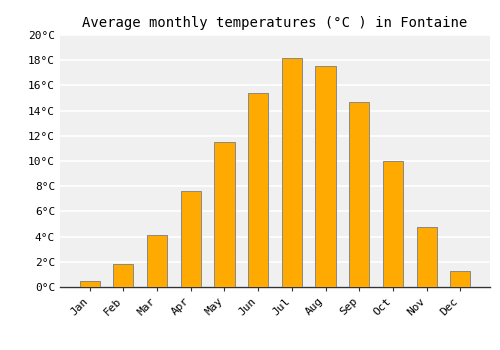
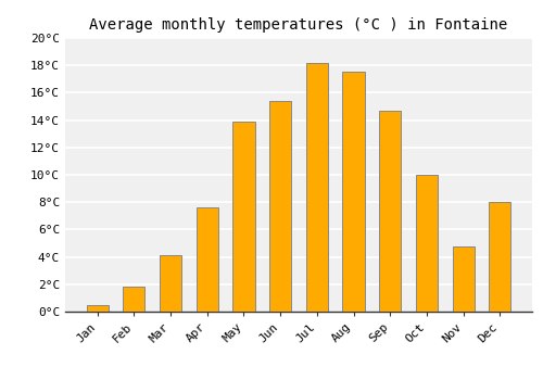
May: 11.5°C -> 13.9°C
Dec: 1.3°C -> 8.0°C
